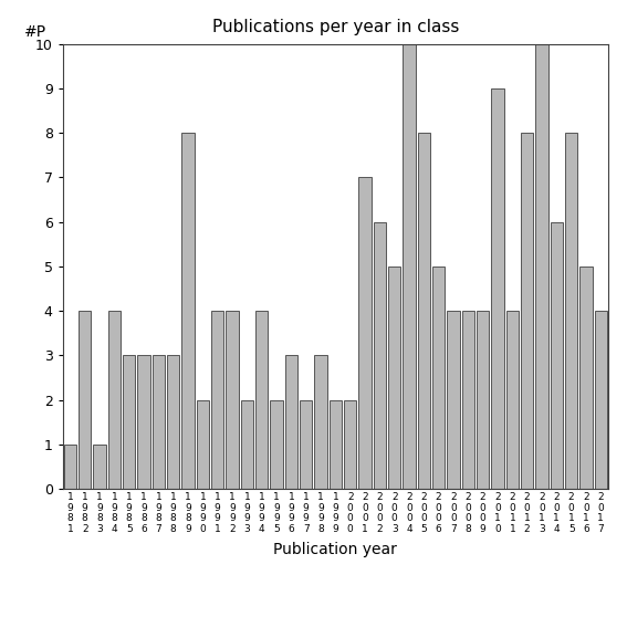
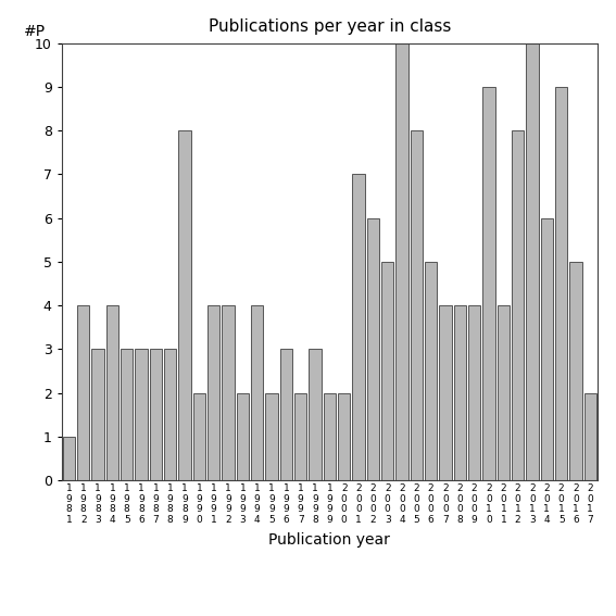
1 9 8 3: 1 -> 3
2 0 1 5: 8 -> 9
2 0 1 7: 4 -> 2
